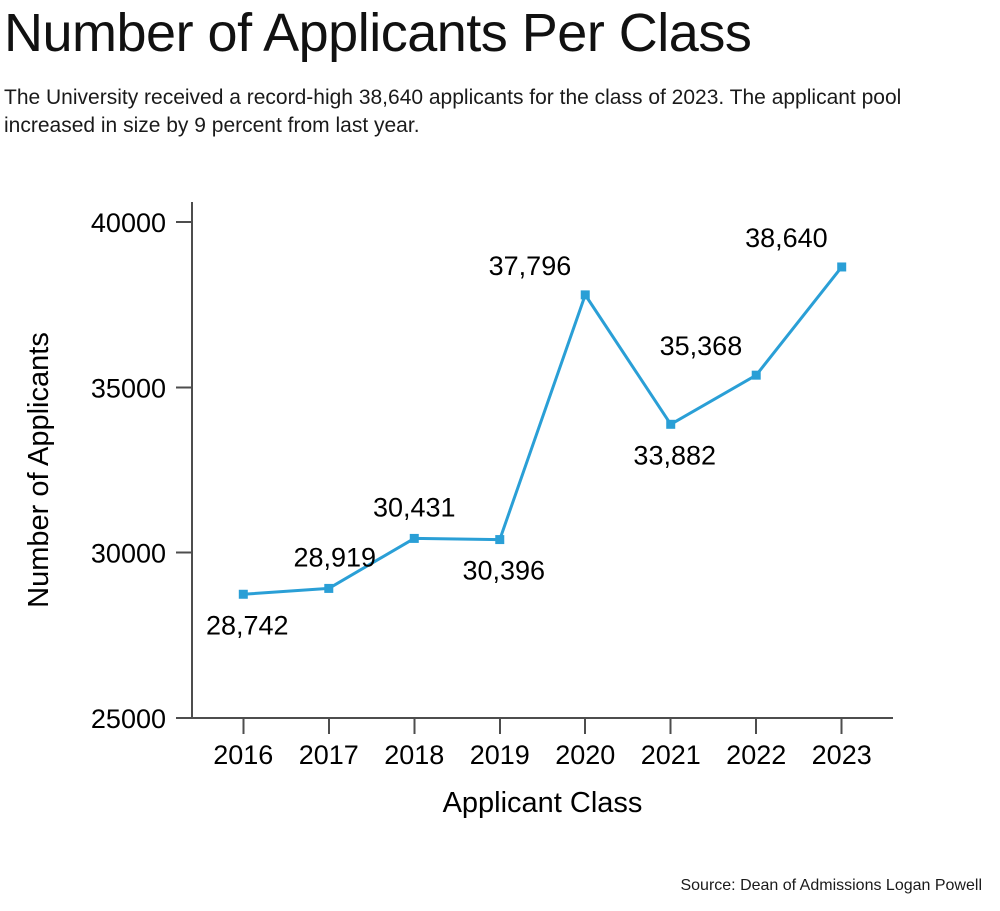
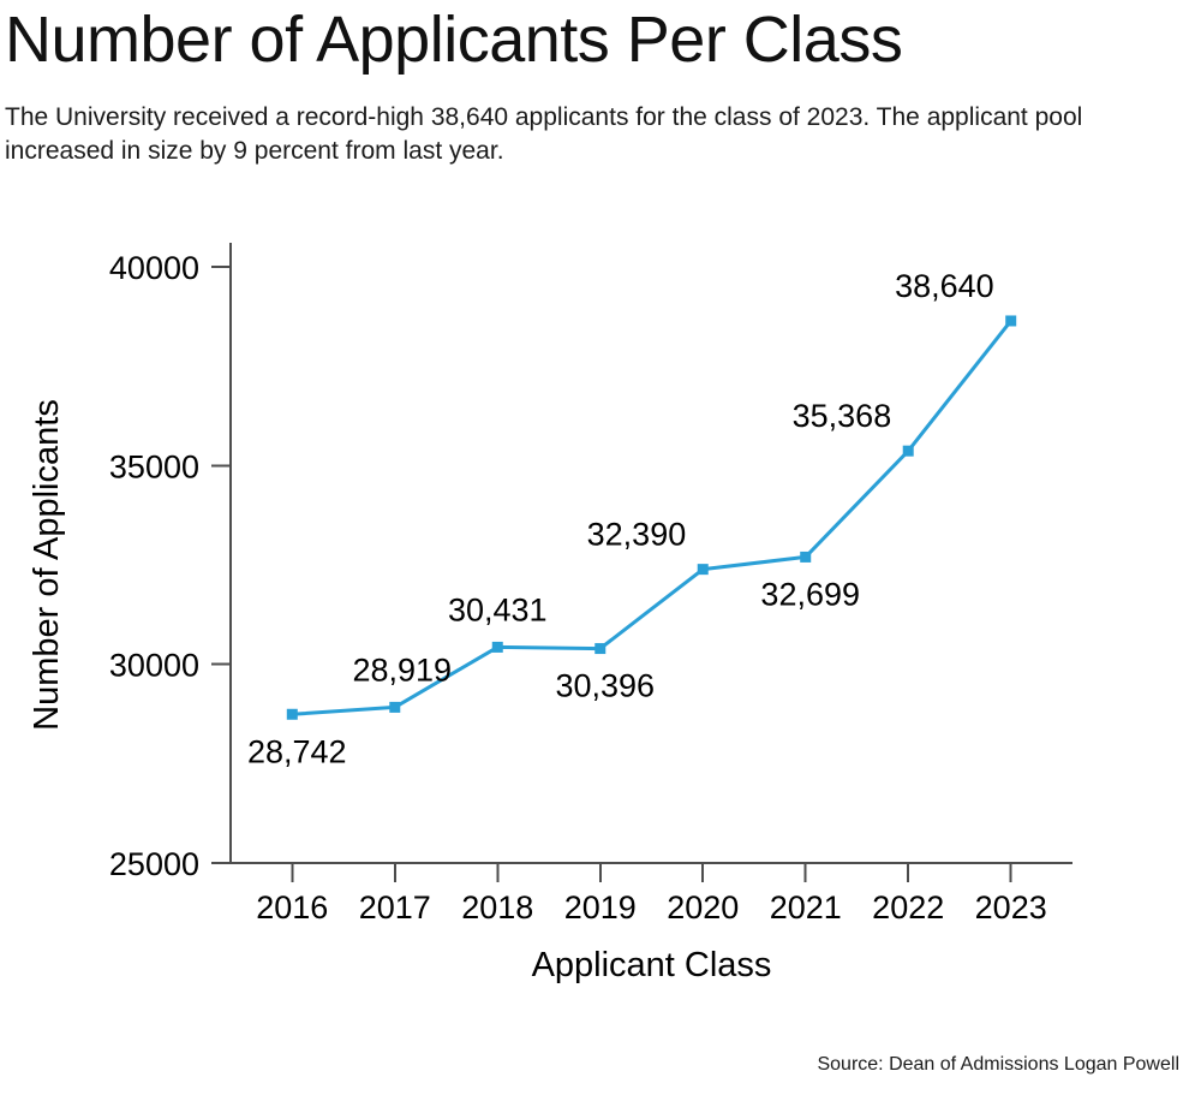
2020: 37,796 -> 32,390
2021: 33,882 -> 32,699
